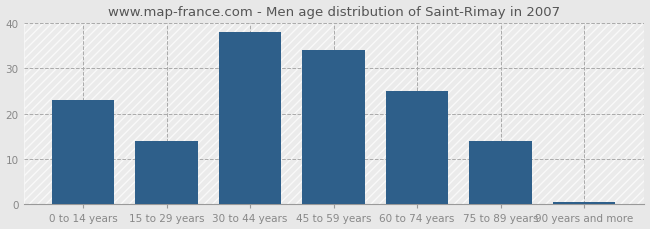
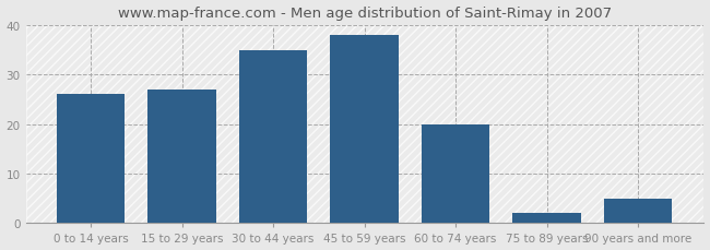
0 to 14 years: 23.0 -> 26.0
15 to 29 years: 14.0 -> 27.0
30 to 44 years: 38.0 -> 35.0
45 to 59 years: 34.0 -> 38.0
60 to 74 years: 25.0 -> 20.0
75 to 89 years: 14.0 -> 2.0
90 years and more: 0.5 -> 5.0
